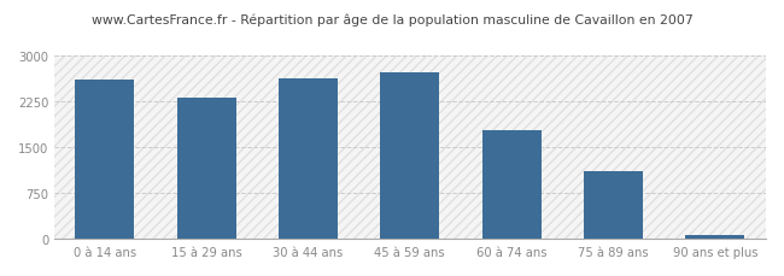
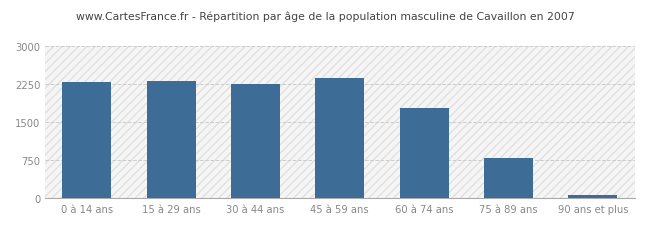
0 à 14 ans: 2600 -> 2290
30 à 44 ans: 2620 -> 2260
45 à 59 ans: 2720 -> 2370
75 à 89 ans: 1100 -> 800
